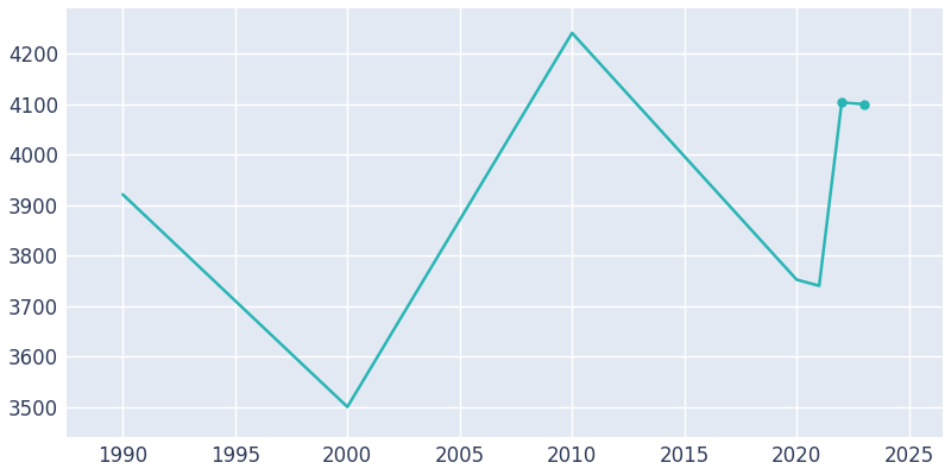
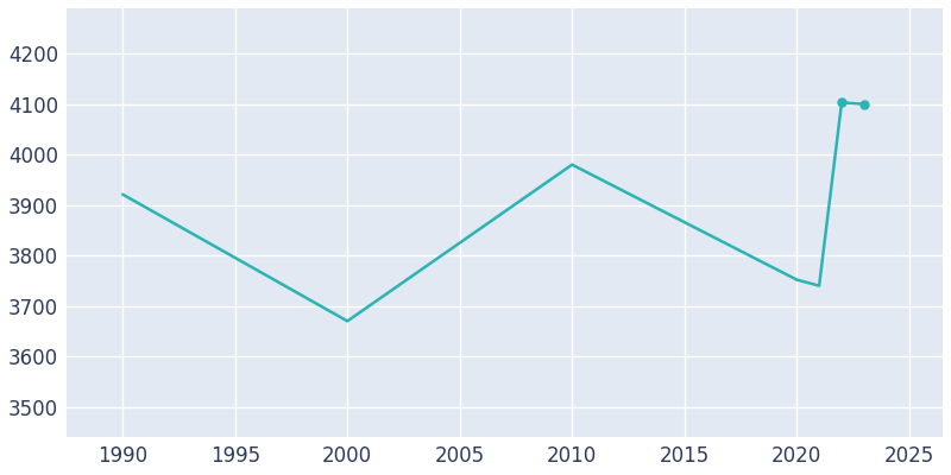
2000: 3500 -> 3670
2010: 4241 -> 3980
